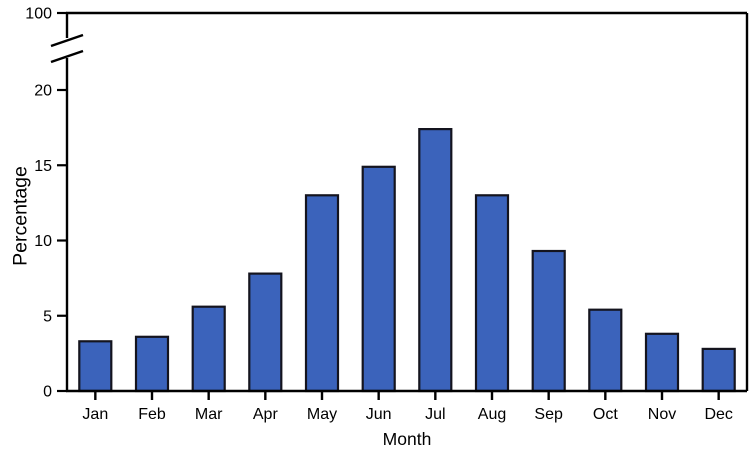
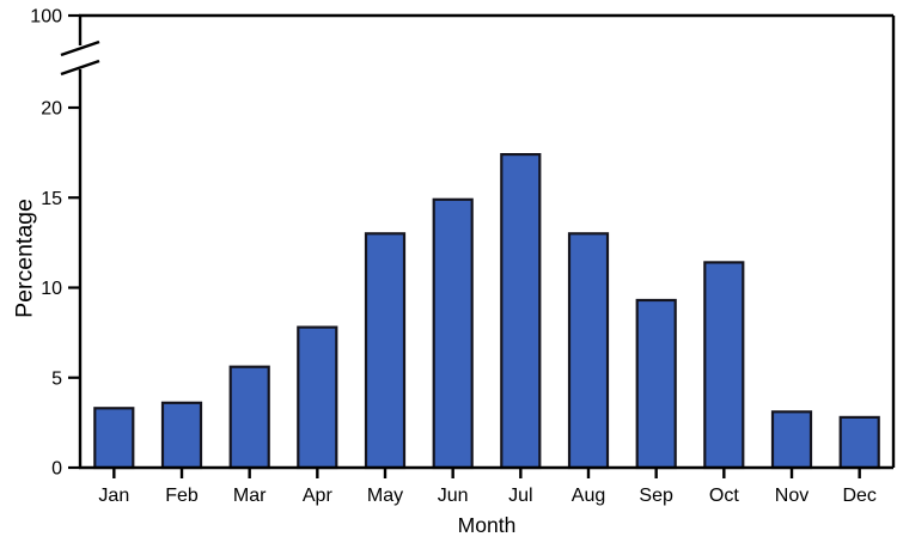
Oct: 5.4 -> 11.4
Nov: 3.8 -> 3.1
